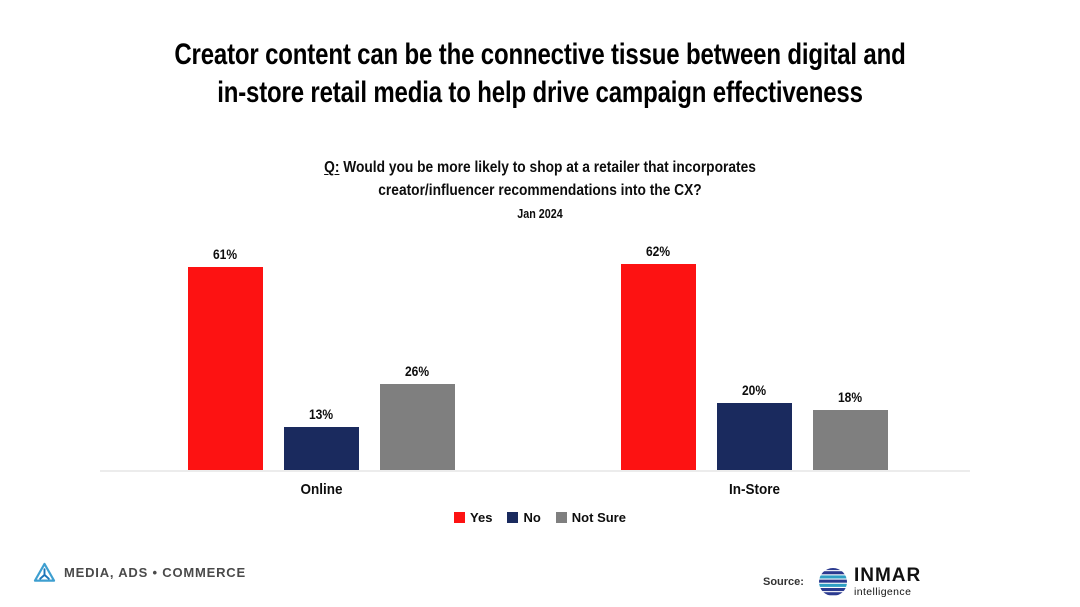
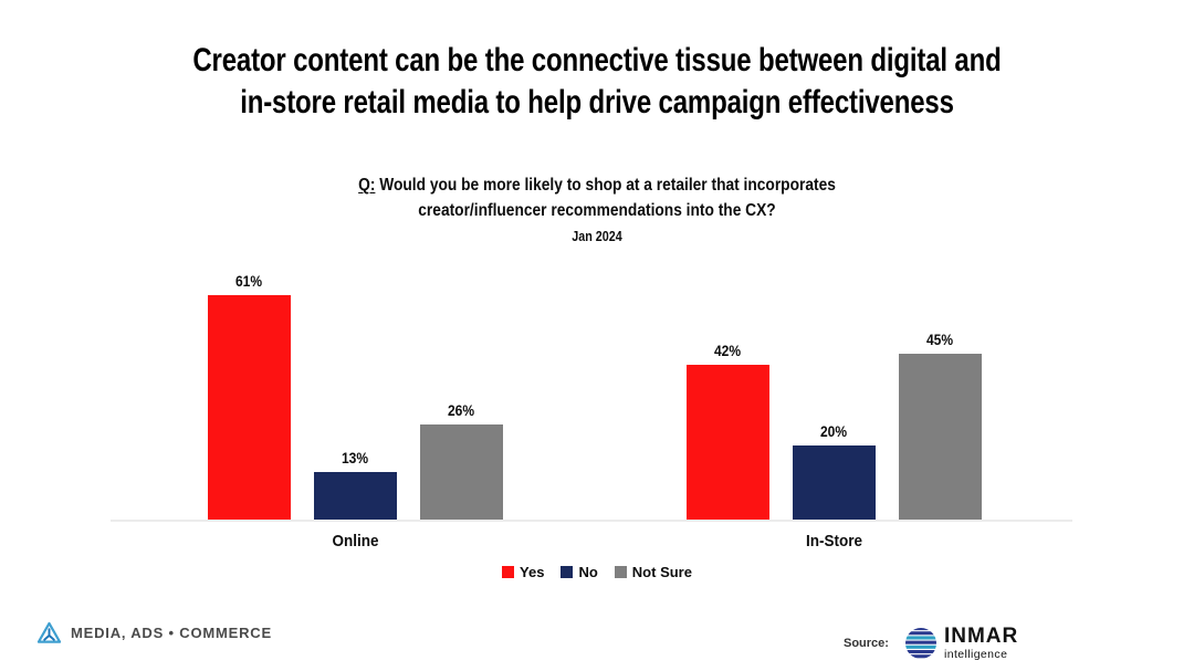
Yes/In-Store: 62% -> 42%
Not Sure/In-Store: 18% -> 45%
